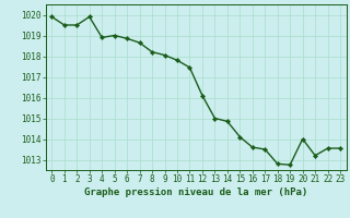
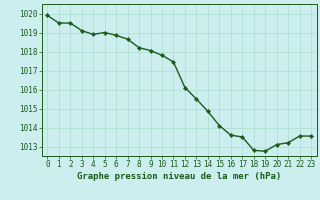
3: 1019.9 -> 1019.1
13: 1015.0 -> 1015.5
20: 1014.0 -> 1013.1
